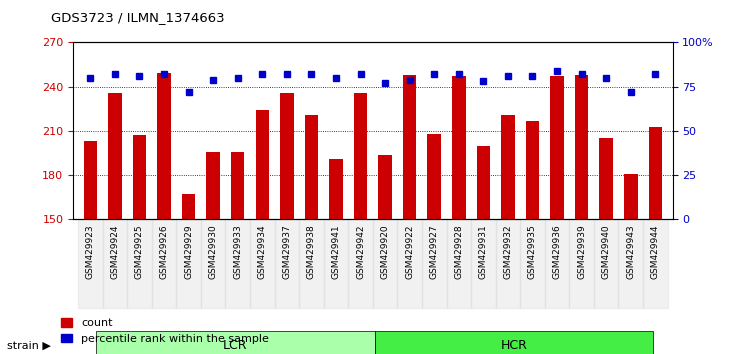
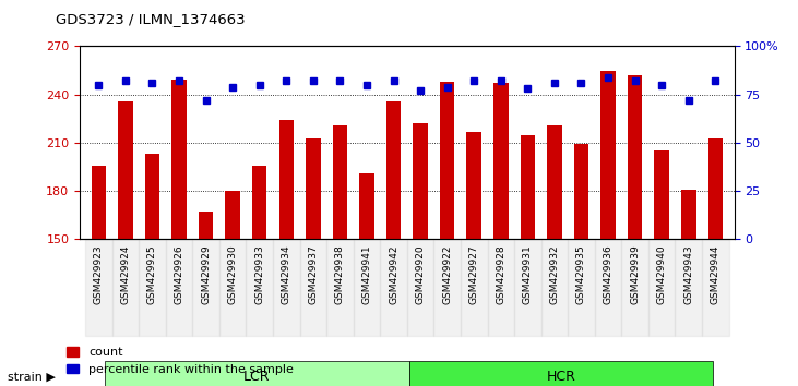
count/GSM429923: 203 -> 196
count/GSM429925: 207 -> 203
count/GSM429930: 196 -> 180
count/GSM429937: 236 -> 213
count/GSM429920: 194 -> 222
count/GSM429927: 208 -> 217
count/GSM429931: 200 -> 215
count/GSM429935: 217 -> 209
count/GSM429936: 247 -> 255
count/GSM429939: 248 -> 252
